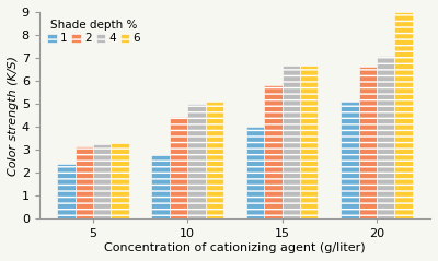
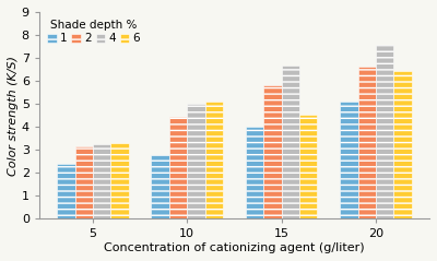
6/15: 6.65 -> 4.55
4/20: 7.10 -> 7.55
6/20: 9.00 -> 6.45
